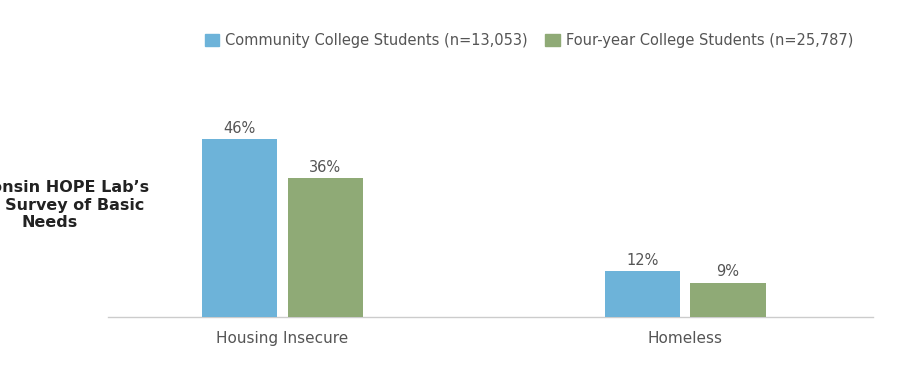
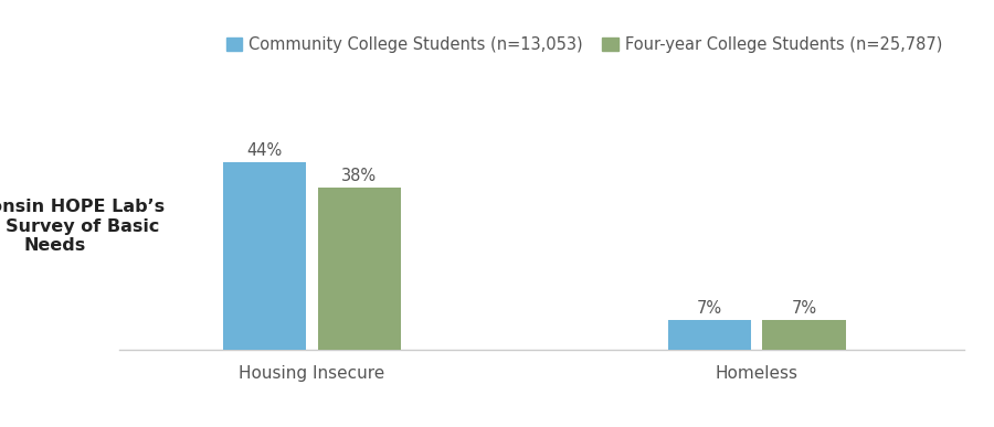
Community College Students (n=13,053)/Housing Insecure: 46% -> 44%
Four-year College Students (n=25,787)/Housing Insecure: 36% -> 38%
Community College Students (n=13,053)/Homeless: 12% -> 7%
Four-year College Students (n=25,787)/Homeless: 9% -> 7%
